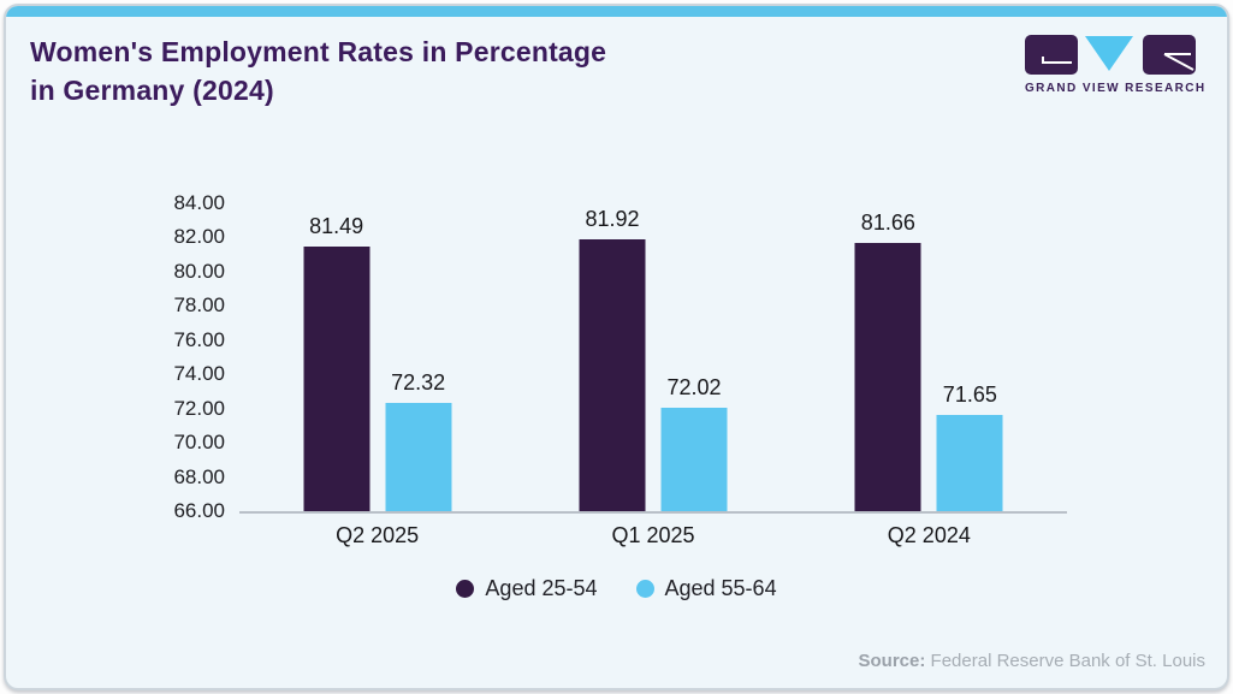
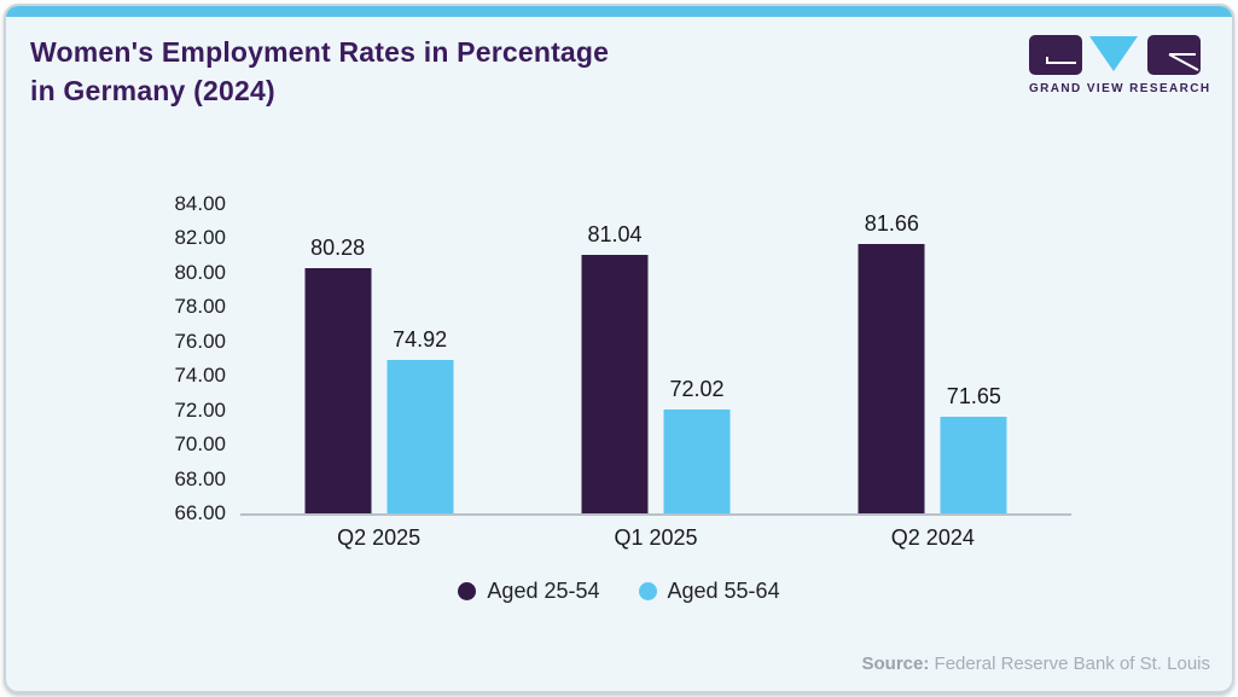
Aged 25-54/Q2 2025: 81.49 -> 80.28
Aged 55-64/Q2 2025: 72.32 -> 74.92
Aged 25-54/Q1 2025: 81.92 -> 81.04
